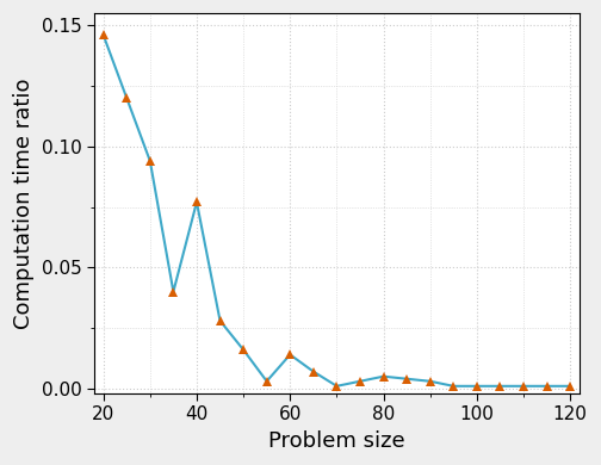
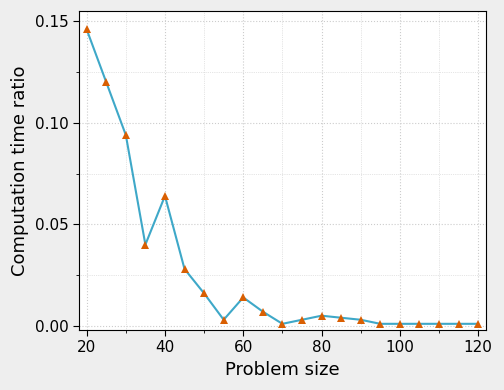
40: 0.077 -> 0.064
